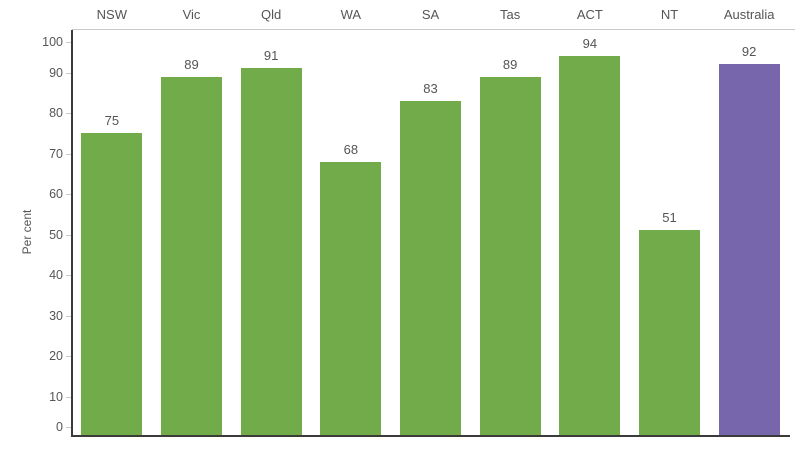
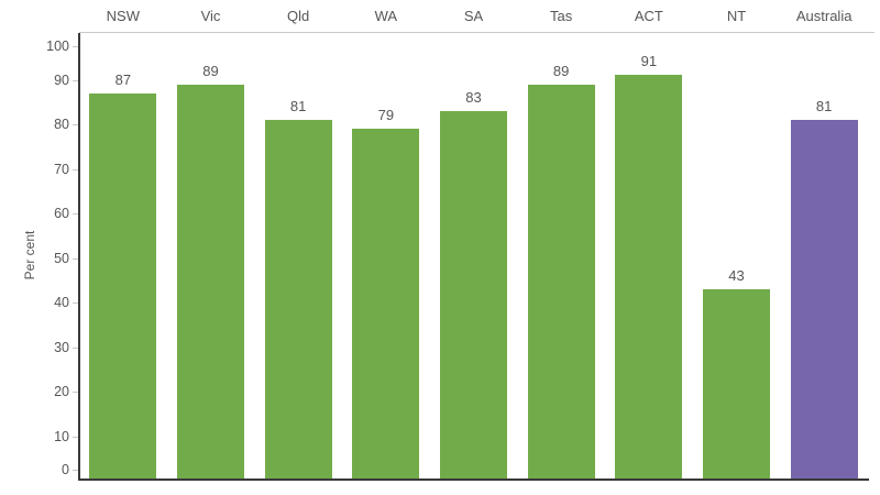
NSW: 75 -> 87
Qld: 91 -> 81
WA: 68 -> 79
ACT: 94 -> 91
NT: 51 -> 43
Australia: 92 -> 81
